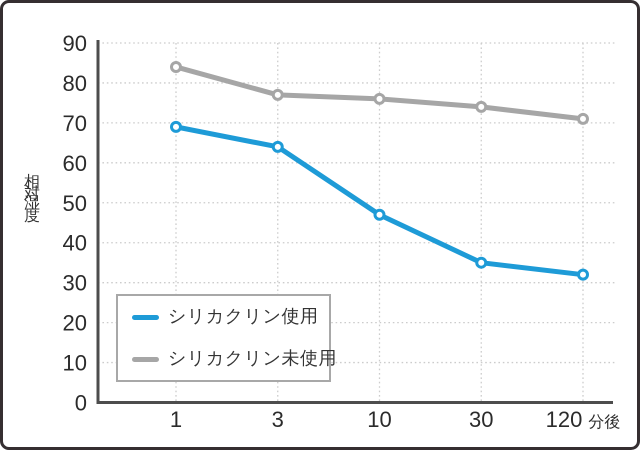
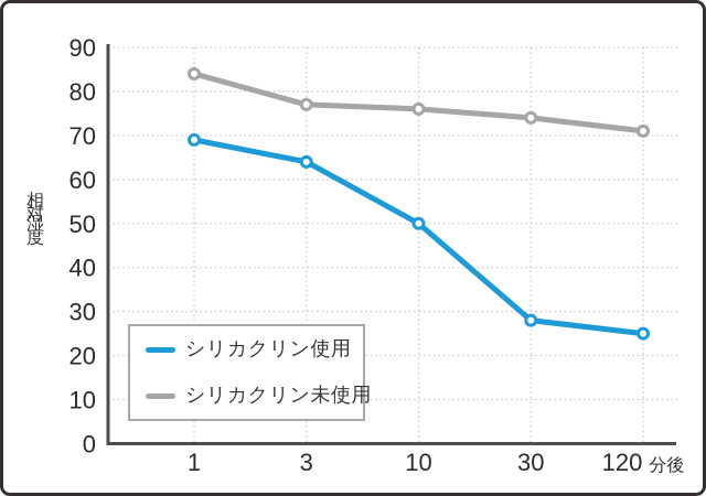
シリカクリン使用/10: 47 -> 50
シリカクリン使用/30: 35 -> 28
シリカクリン使用/120: 32 -> 25
